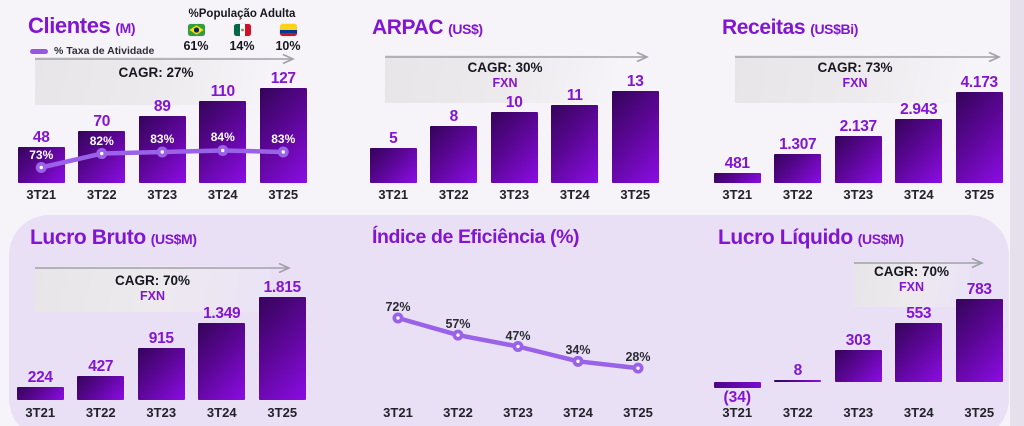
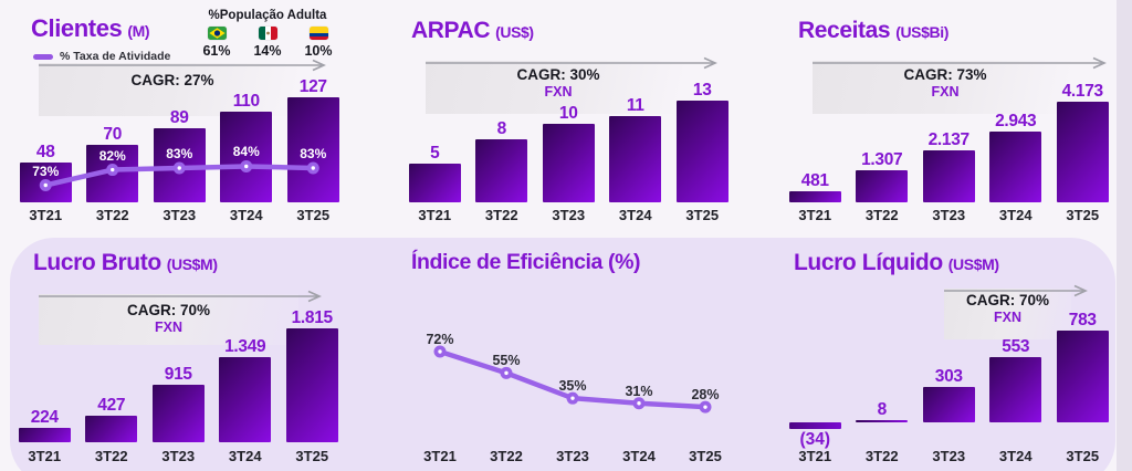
Índice de Eficiência (%)/3T22: 57% -> 55%
Índice de Eficiência (%)/3T23: 47% -> 35%
Índice de Eficiência (%)/3T24: 34% -> 31%
